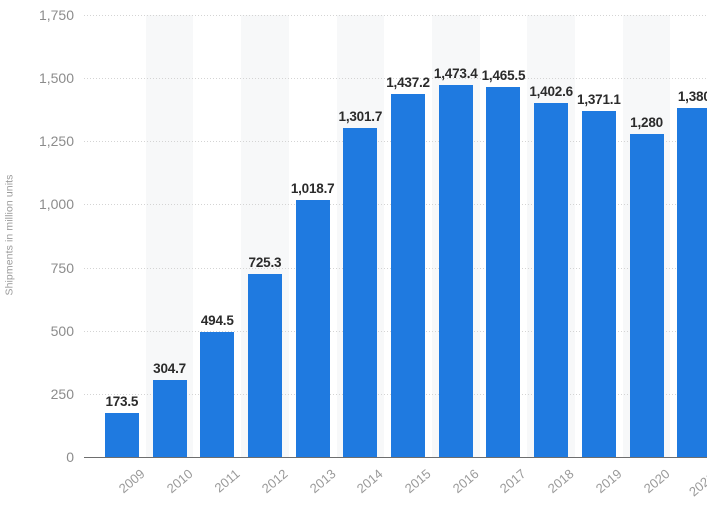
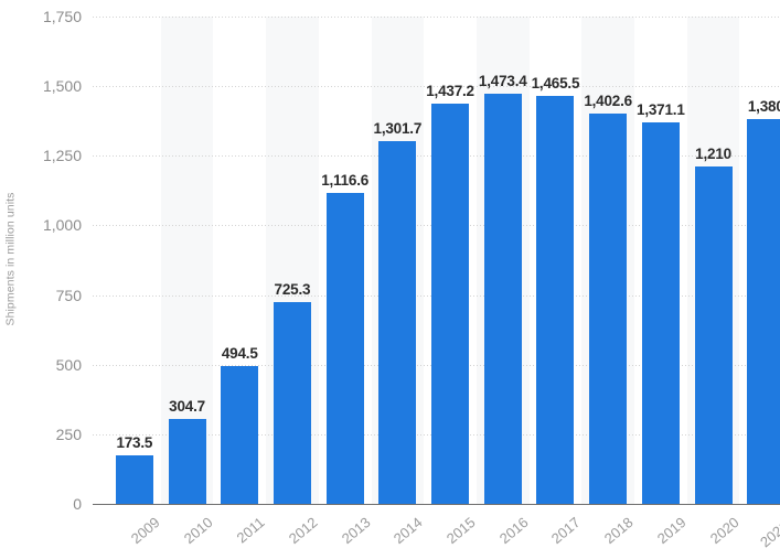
2013: 1,018.7 -> 1,116.6
2020: 1,280 -> 1,210
